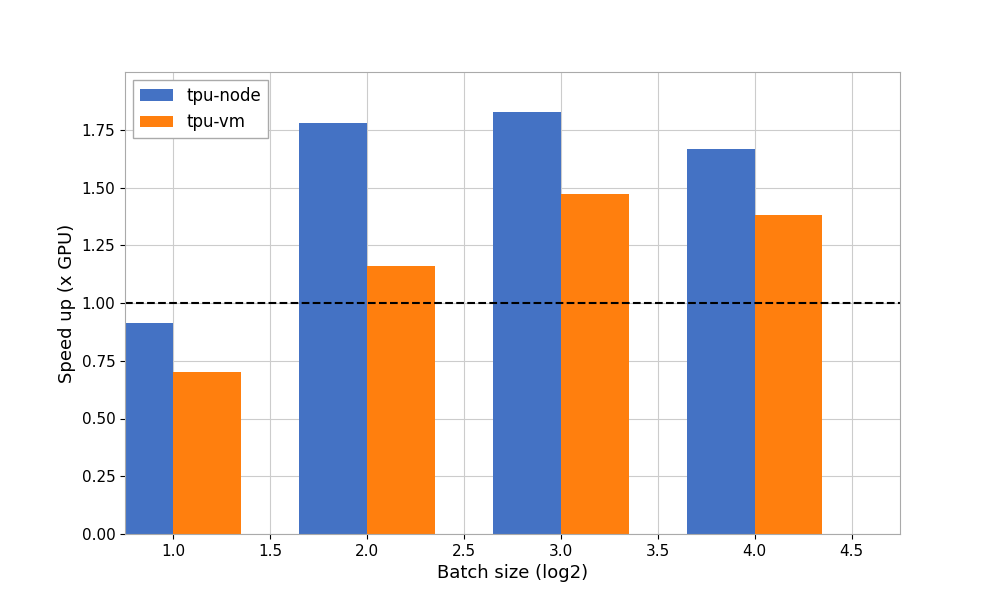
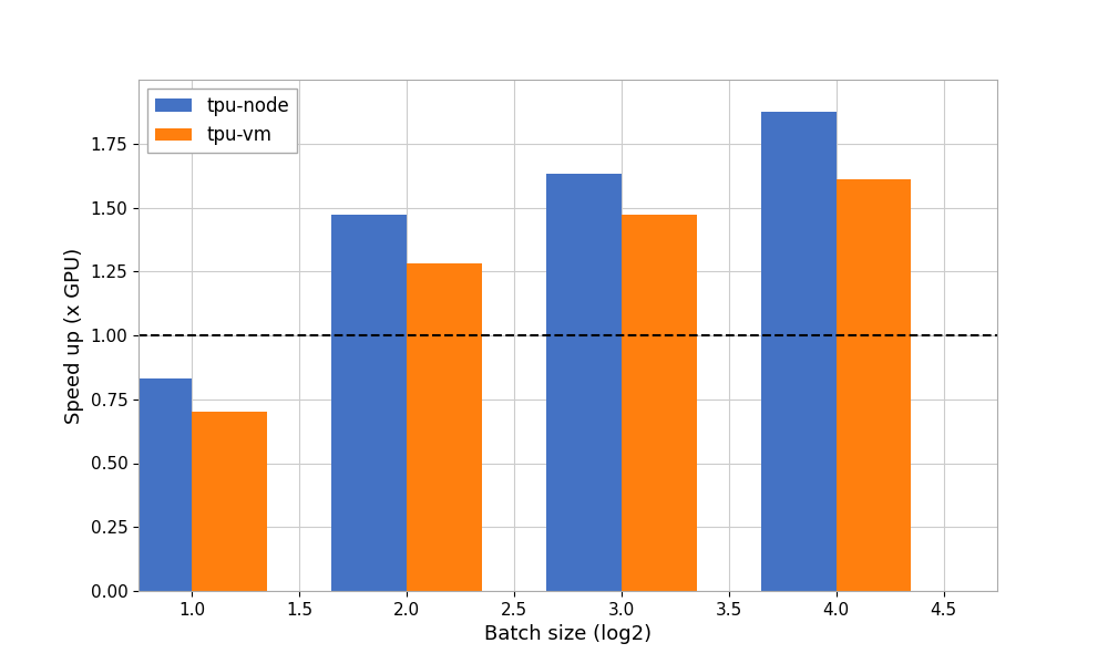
tpu-node/1.0: 0.915 -> 0.830
tpu-node/2.0: 1.780 -> 1.470
tpu-vm/2.0: 1.16 -> 1.28
tpu-node/3.0: 1.825 -> 1.630
tpu-node/4.0: 1.665 -> 1.875
tpu-vm/4.0: 1.38 -> 1.61
